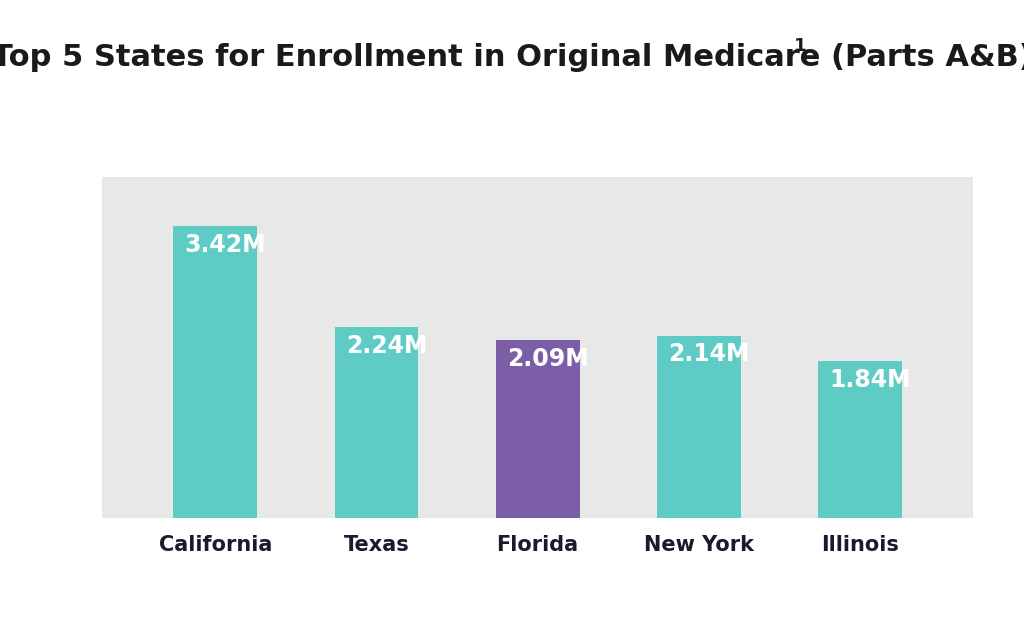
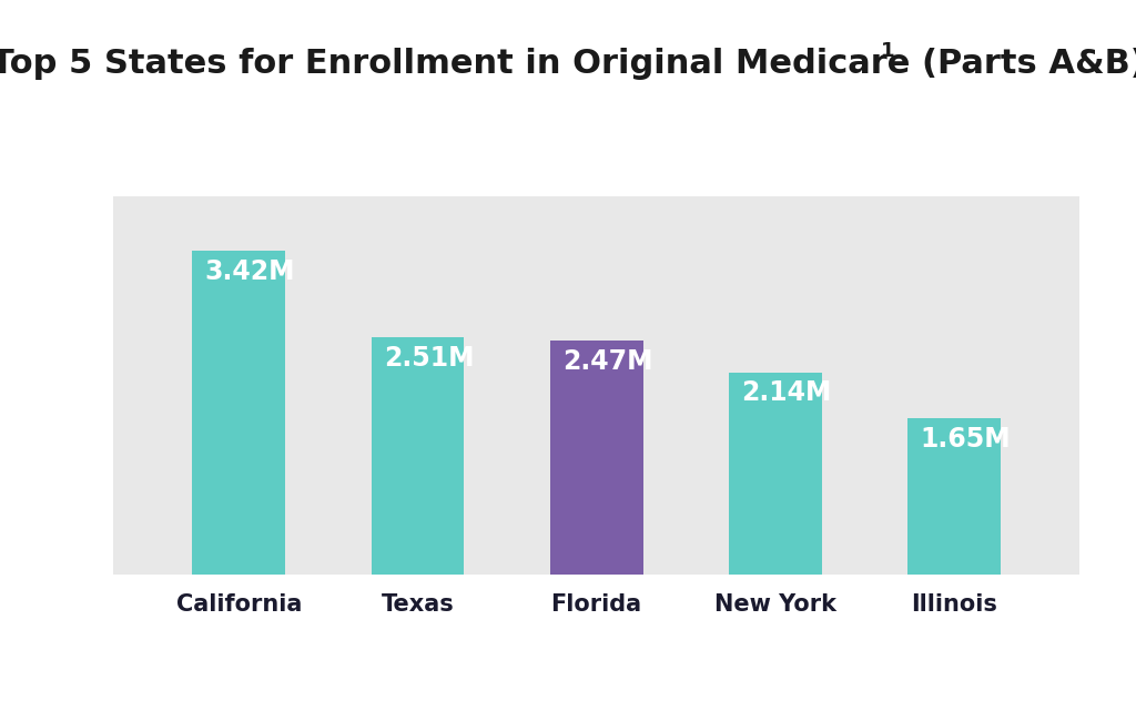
Texas: 2.24M -> 2.51M
Florida: 2.09M -> 2.47M
Illinois: 1.84M -> 1.65M
